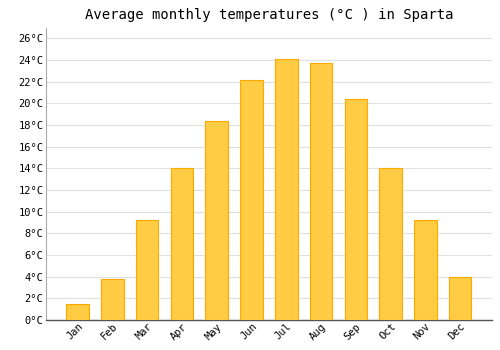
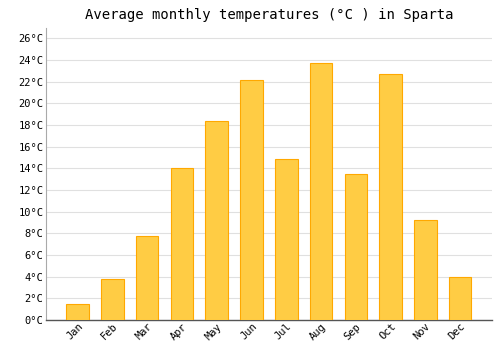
Mar: 9.2°C -> 7.8°C
Jul: 24.1°C -> 14.9°C
Sep: 20.4°C -> 13.5°C
Oct: 14.0°C -> 22.7°C
